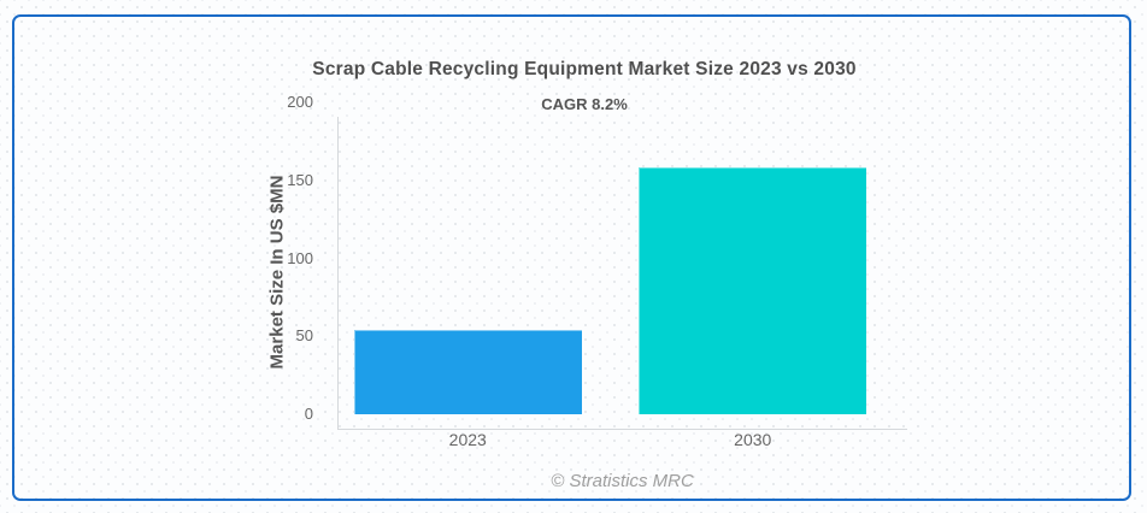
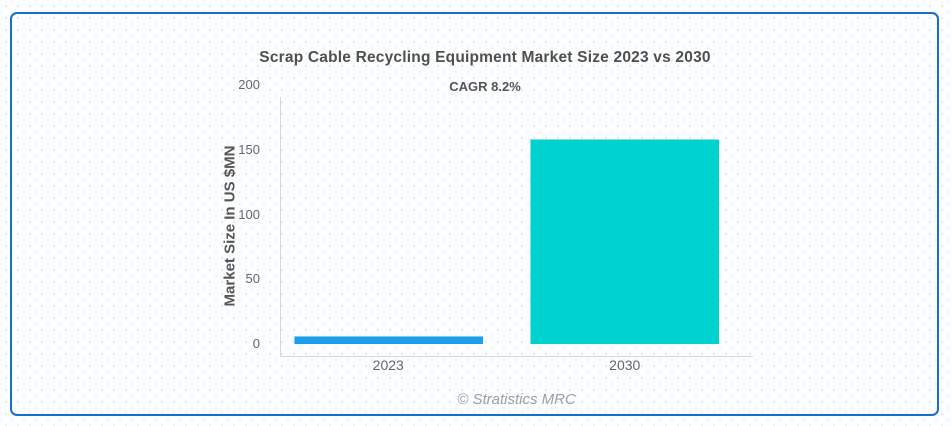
2023: 54 -> 6
